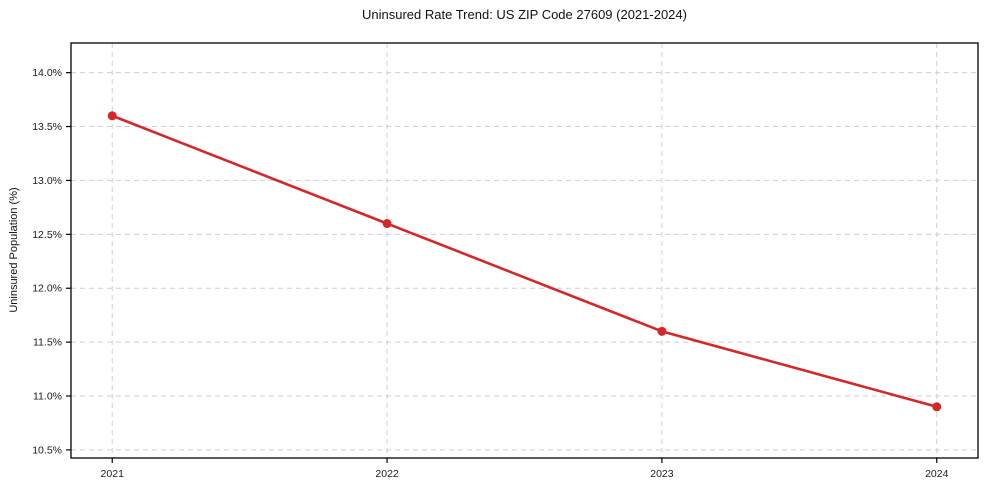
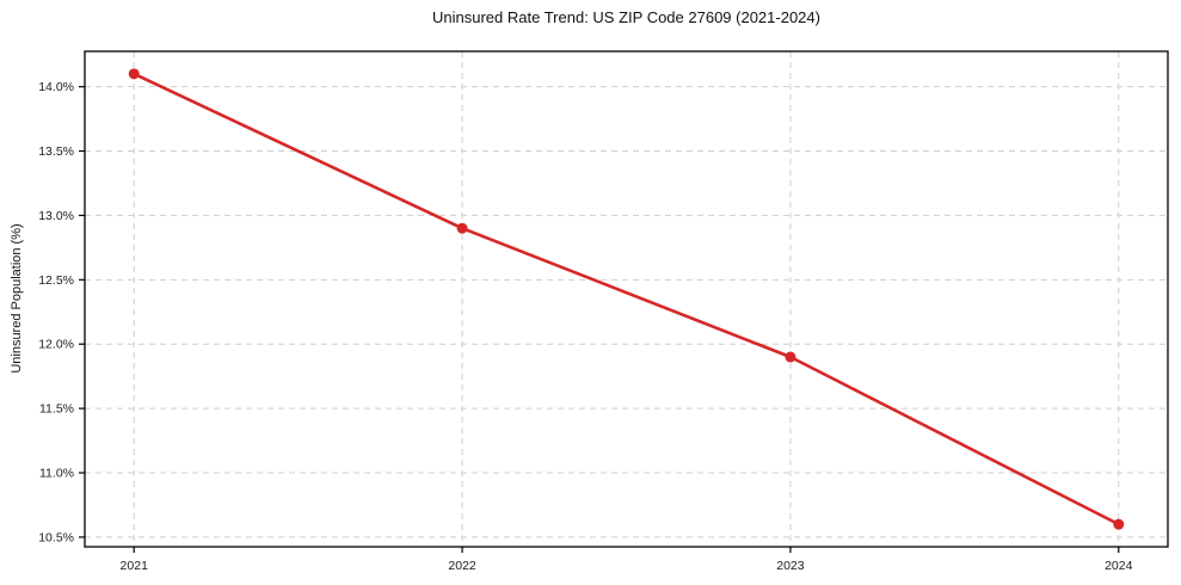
2021: 13.6% -> 14.1%
2022: 12.6% -> 12.9%
2023: 11.6% -> 11.9%
2024: 10.9% -> 10.6%
